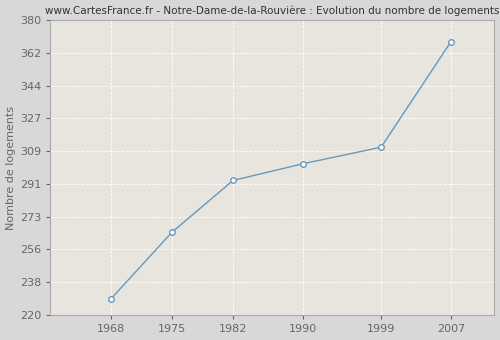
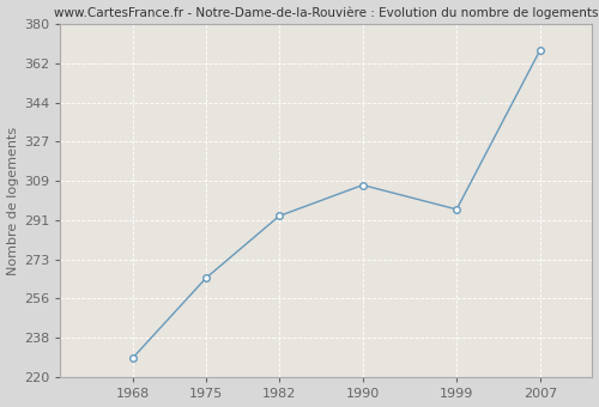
1990: 302 -> 307
1999: 311 -> 296
